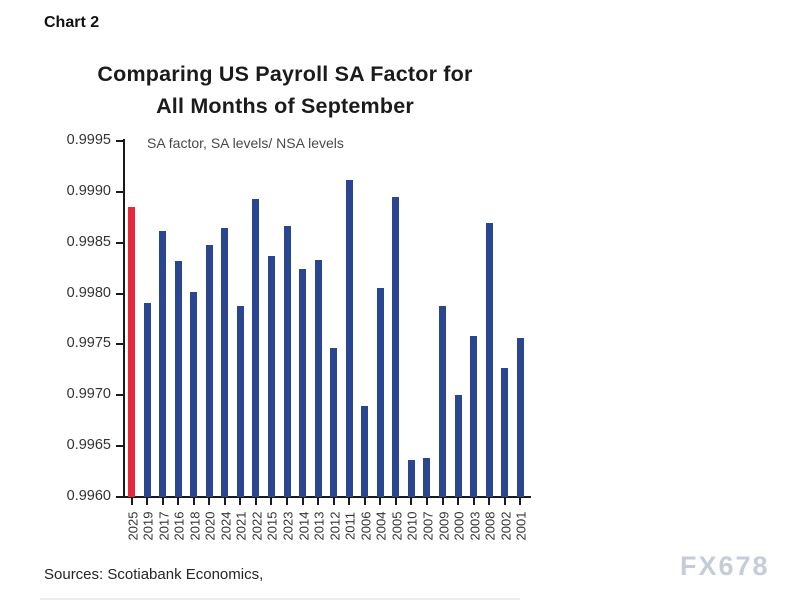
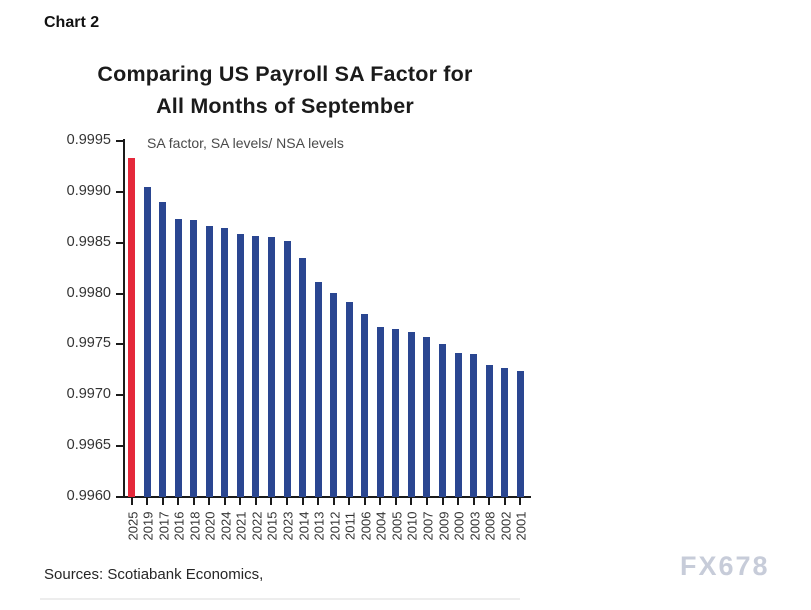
2025: 0.99885 -> 0.99933
2019: 0.99791 -> 0.99905
2017: 0.99862 -> 0.99890
2016: 0.99832 -> 0.99873
2018: 0.99802 -> 0.99872
2020: 0.99848 -> 0.99866
2021: 0.99788 -> 0.99859
2022: 0.99893 -> 0.99857
2015: 0.99837 -> 0.99856
2023: 0.99866 -> 0.99852
2014: 0.99824 -> 0.99835
2013: 0.99833 -> 0.99811
2012: 0.99746 -> 0.99801
2011: 0.99912 -> 0.99792
2006: 0.99689 -> 0.99780
2004: 0.99805 -> 0.99767
2005: 0.99895 -> 0.99765
2010: 0.99636 -> 0.99762
2007: 0.99638 -> 0.99757
2009: 0.99788 -> 0.99750
2000: 0.99700 -> 0.99742
2003: 0.99758 -> 0.99741
2008: 0.99869 -> 0.99730
2001: 0.99756 -> 0.99724
